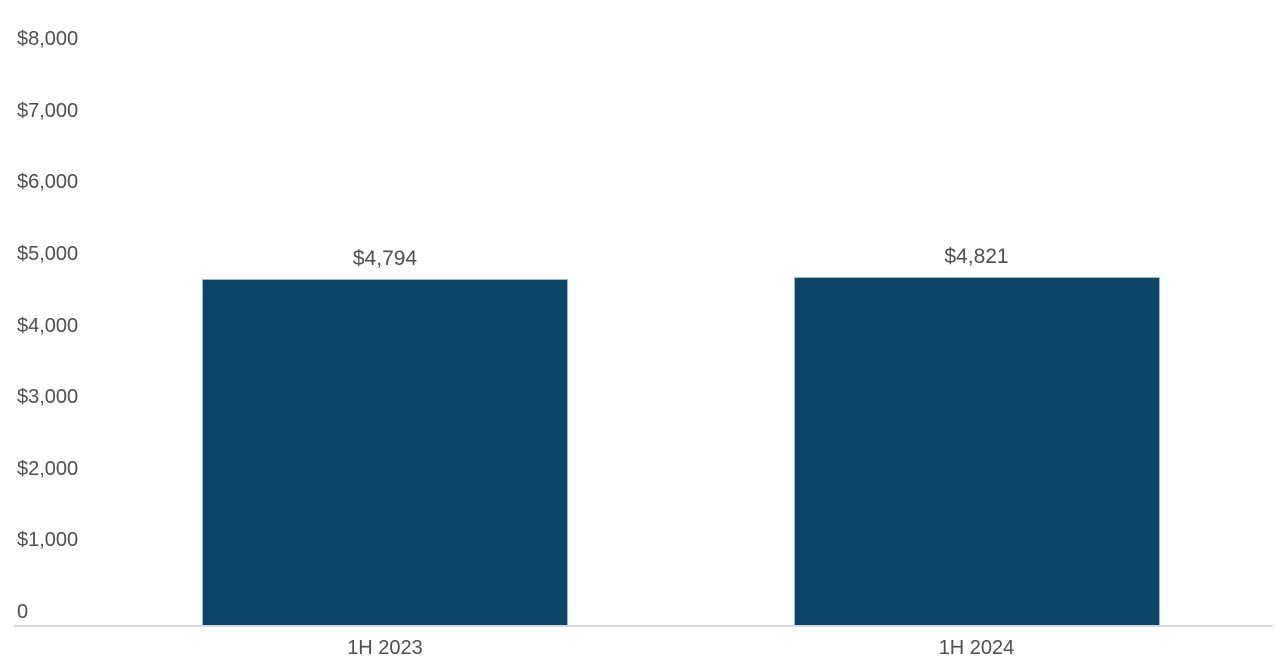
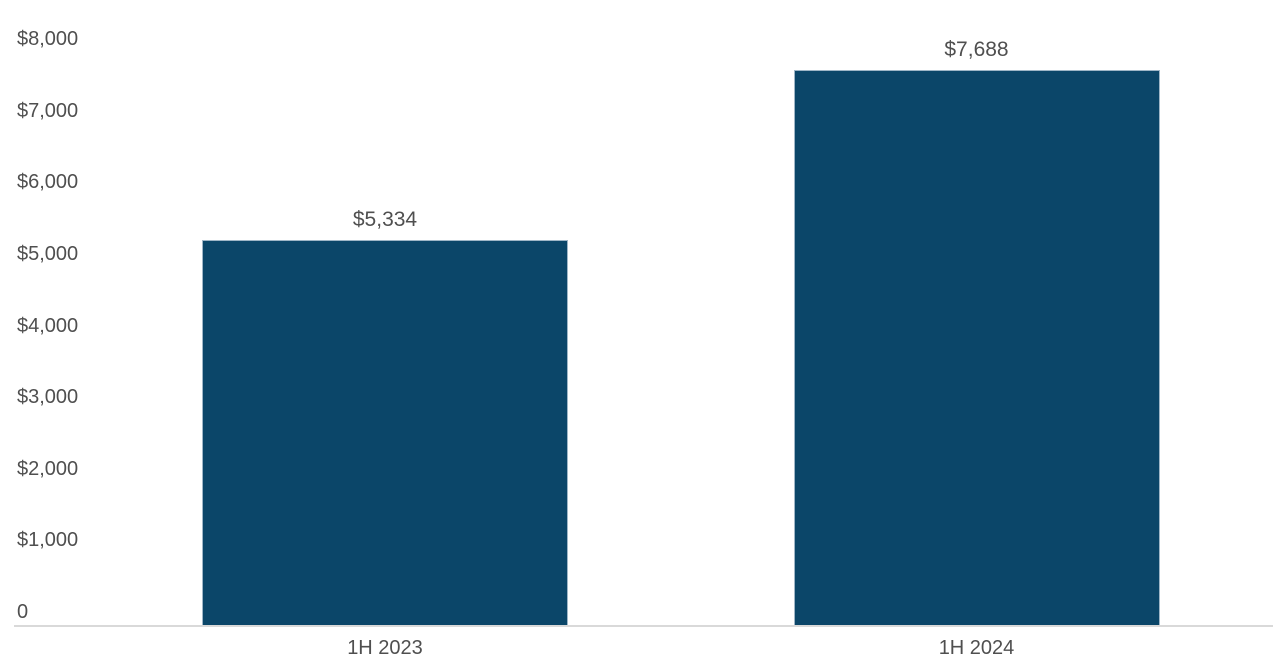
1H 2023: $4,794 -> $5,334
1H 2024: $4,821 -> $7,688
